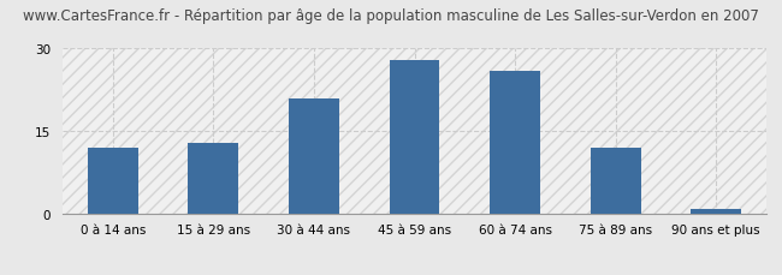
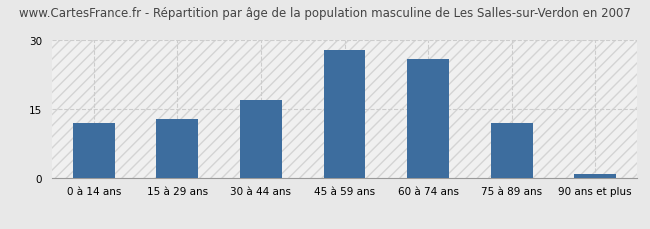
30 à 44 ans: 21 -> 17
